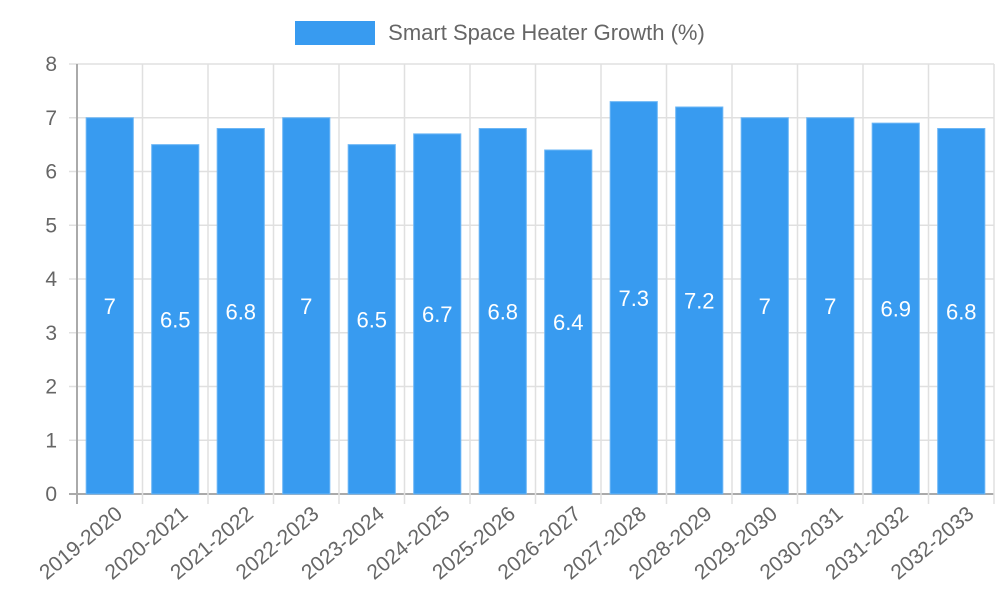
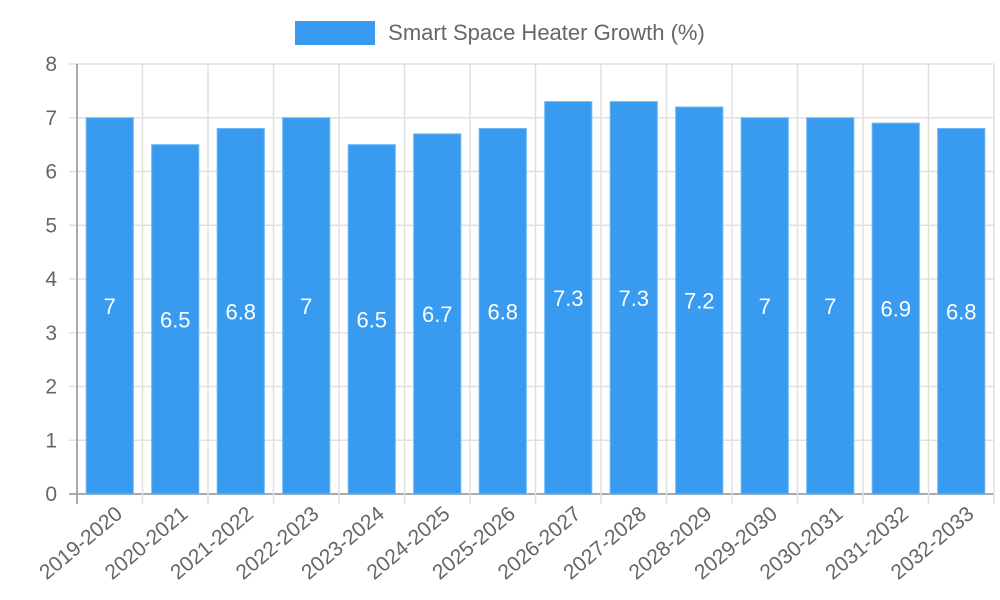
2026-2027: 6.4 -> 7.3
